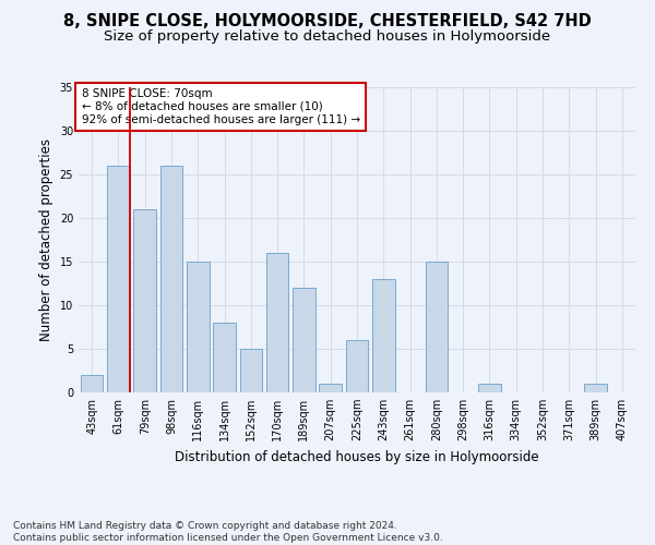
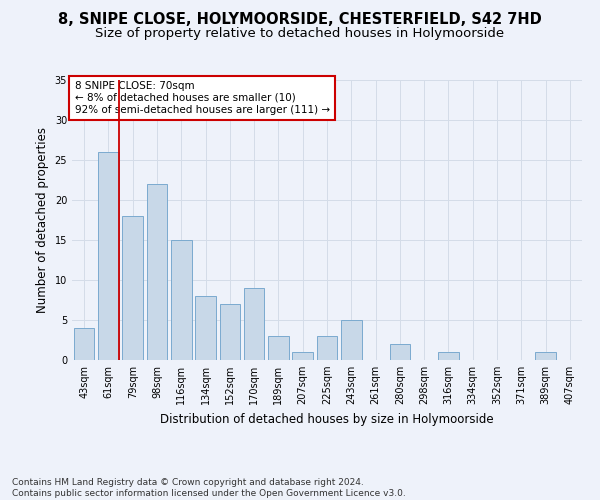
43sqm: 2 -> 4
79sqm: 21 -> 18
98sqm: 26 -> 22
152sqm: 5 -> 7
170sqm: 16 -> 9
189sqm: 12 -> 3
225sqm: 6 -> 3
243sqm: 13 -> 5
280sqm: 15 -> 2
